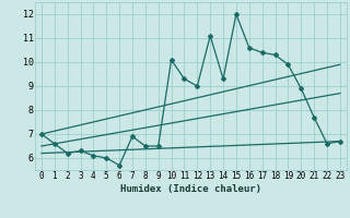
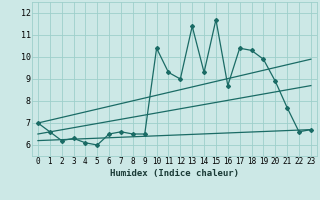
6: 5.7 -> 6.5
7: 6.9 -> 6.6
10: 10.1 -> 10.4
13: 11.1 -> 11.4
15: 12.0 -> 11.7
16: 10.6 -> 8.7
